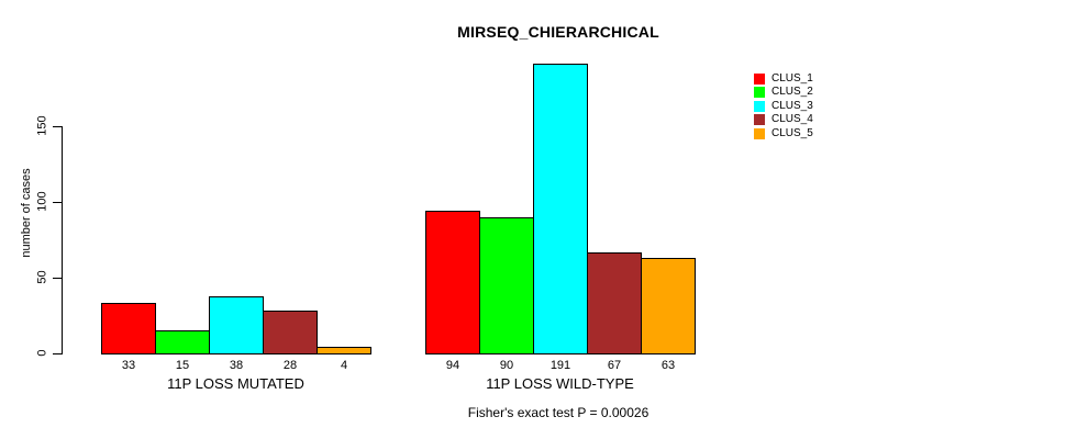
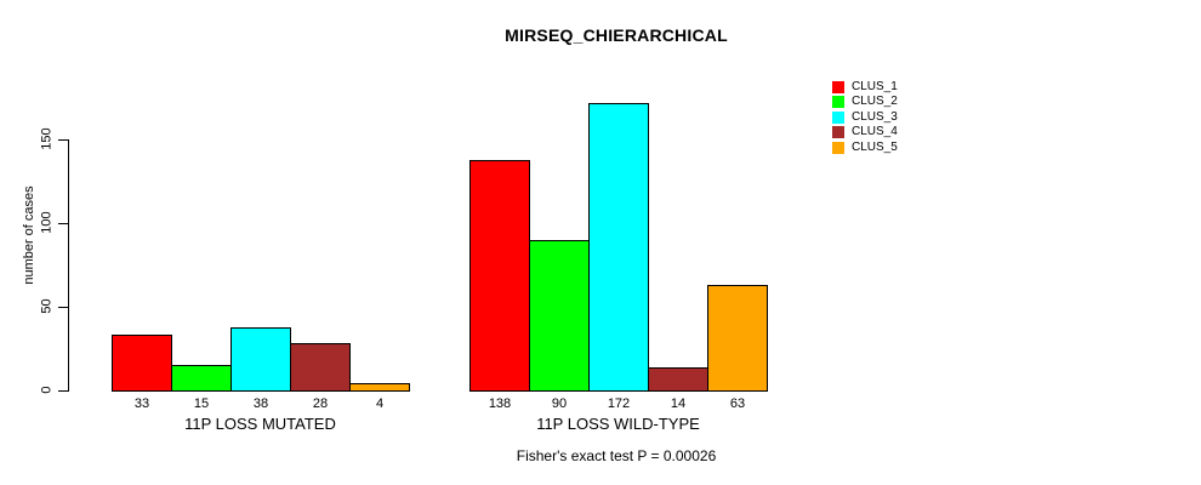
CLUS_1/11P LOSS WILD-TYPE: 94 -> 138
CLUS_3/11P LOSS WILD-TYPE: 191 -> 172
CLUS_4/11P LOSS WILD-TYPE: 67 -> 14
